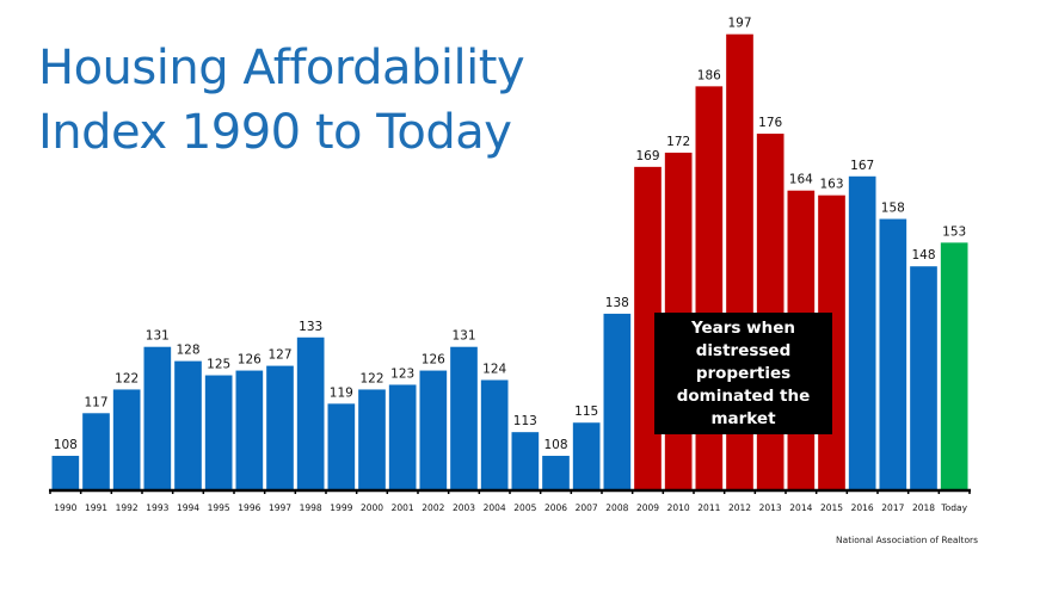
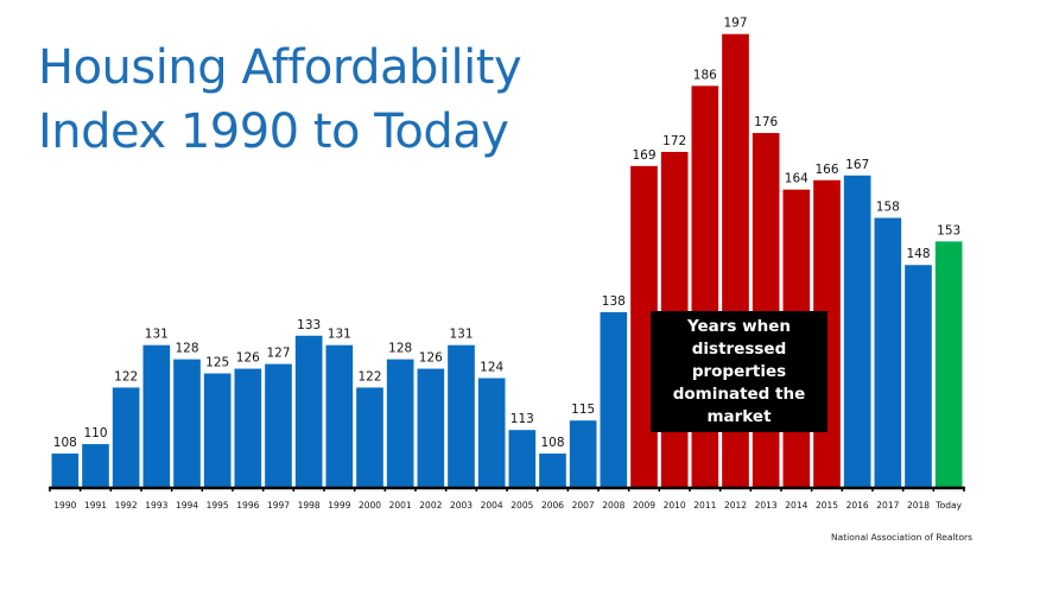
1991: 117 -> 110
1999: 119 -> 131
2001: 123 -> 128
2015: 163 -> 166
